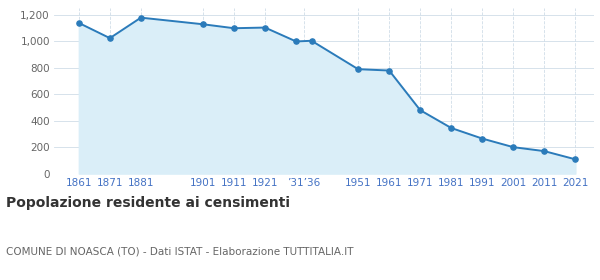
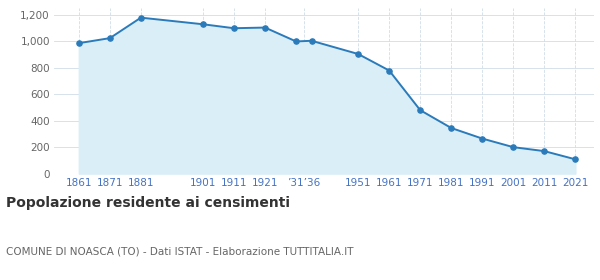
1861: 1,140 -> 990
1951: 790 -> 900
